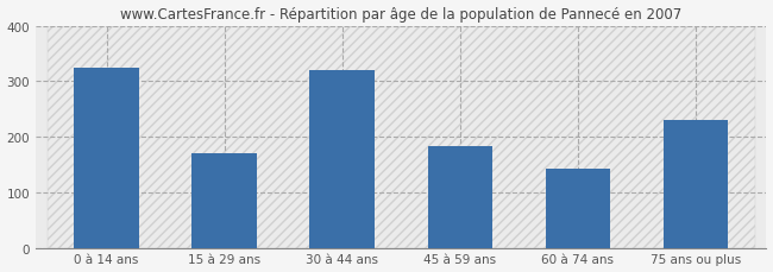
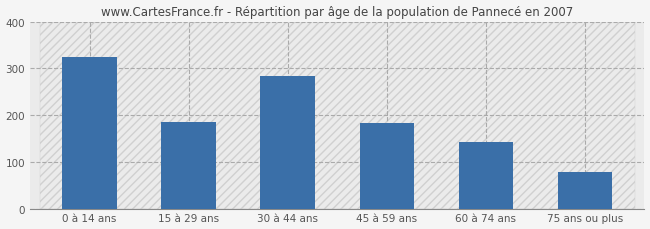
15 à 29 ans: 170 -> 185
30 à 44 ans: 320 -> 283
75 ans ou plus: 230 -> 78
